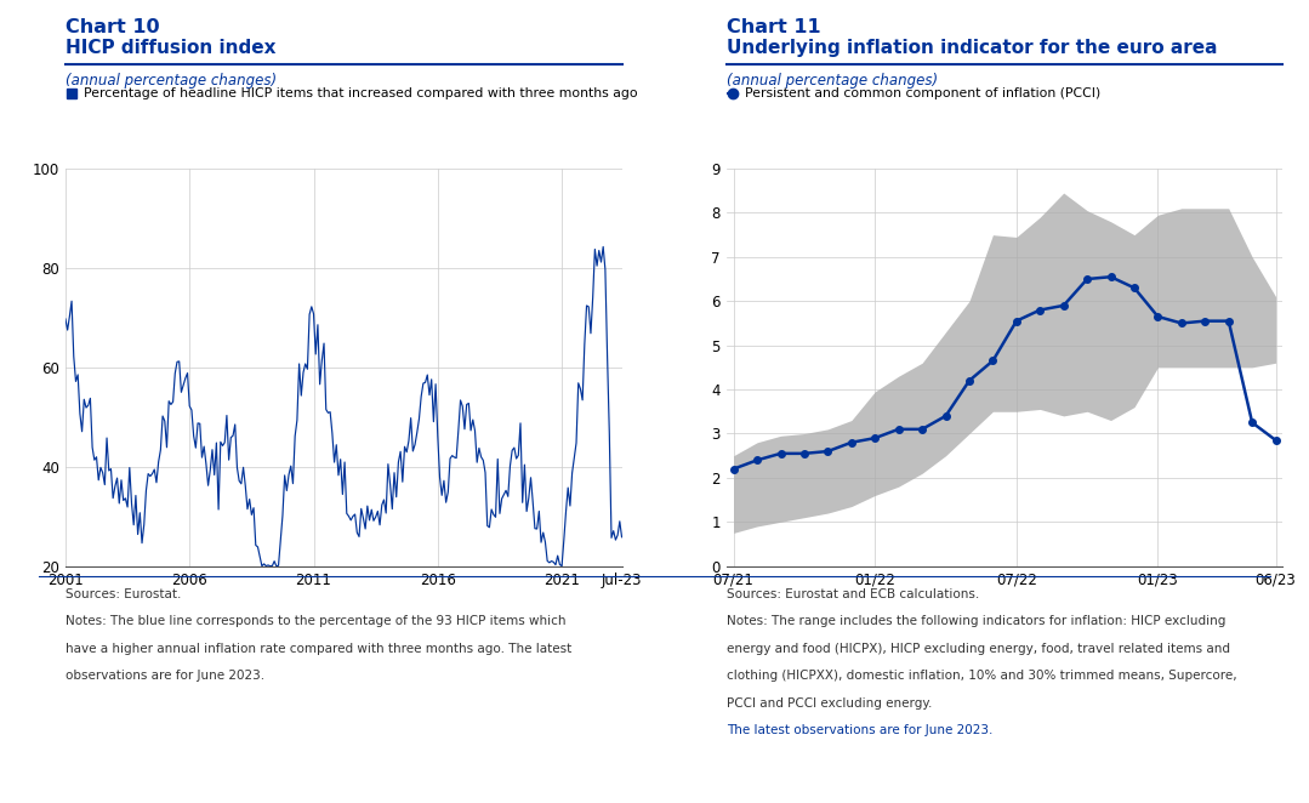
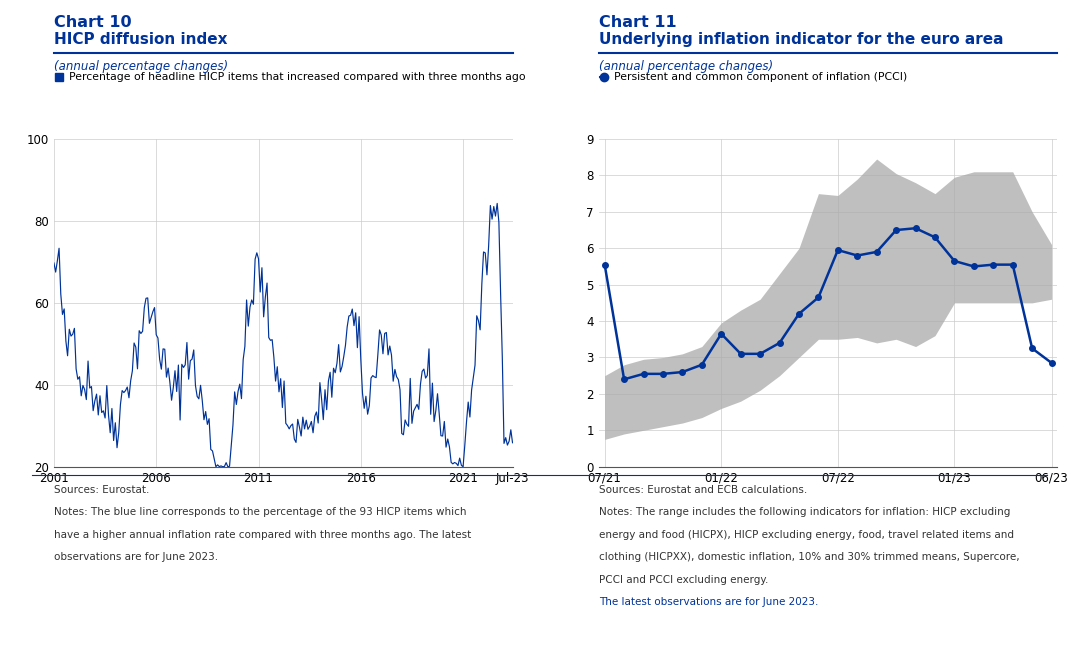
Persistent and common component of inflation (PCCI)/07/21: 2.20 -> 5.55
Persistent and common component of inflation (PCCI)/01/22: 2.90 -> 3.65
Persistent and common component of inflation (PCCI)/07/22: 5.55 -> 5.95
